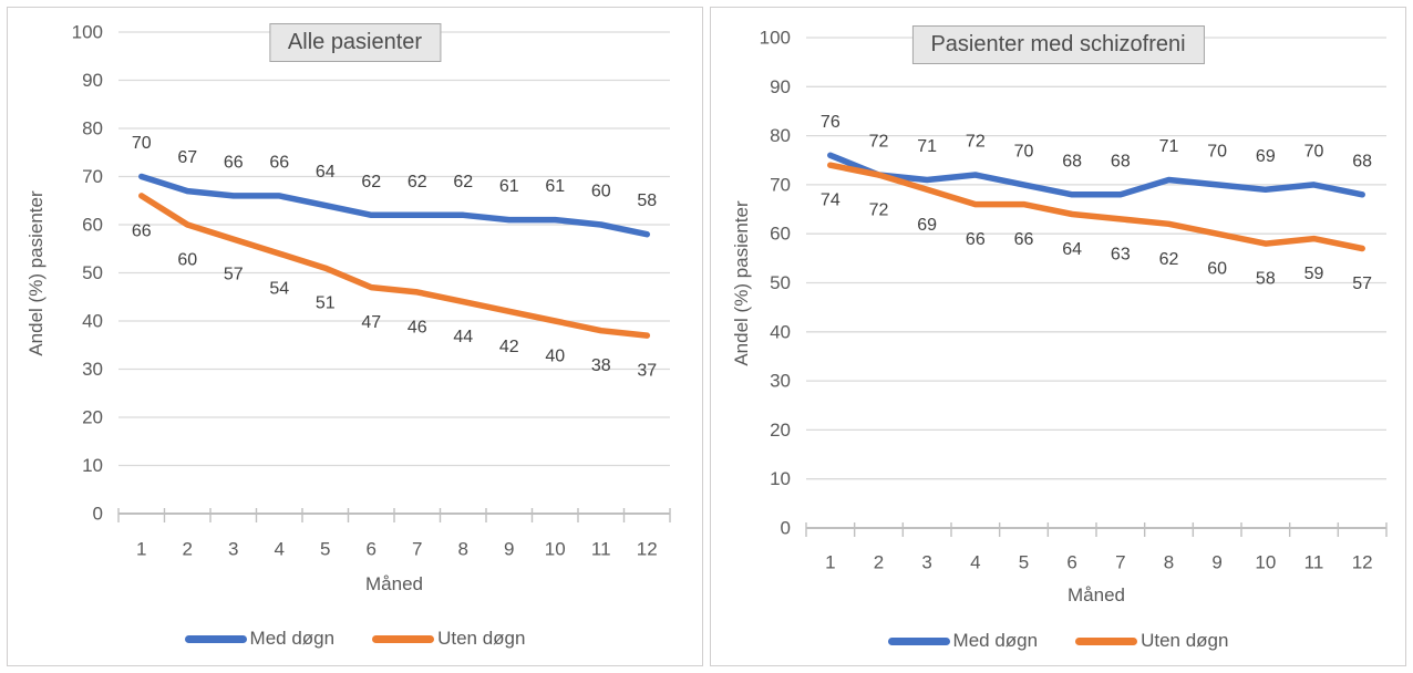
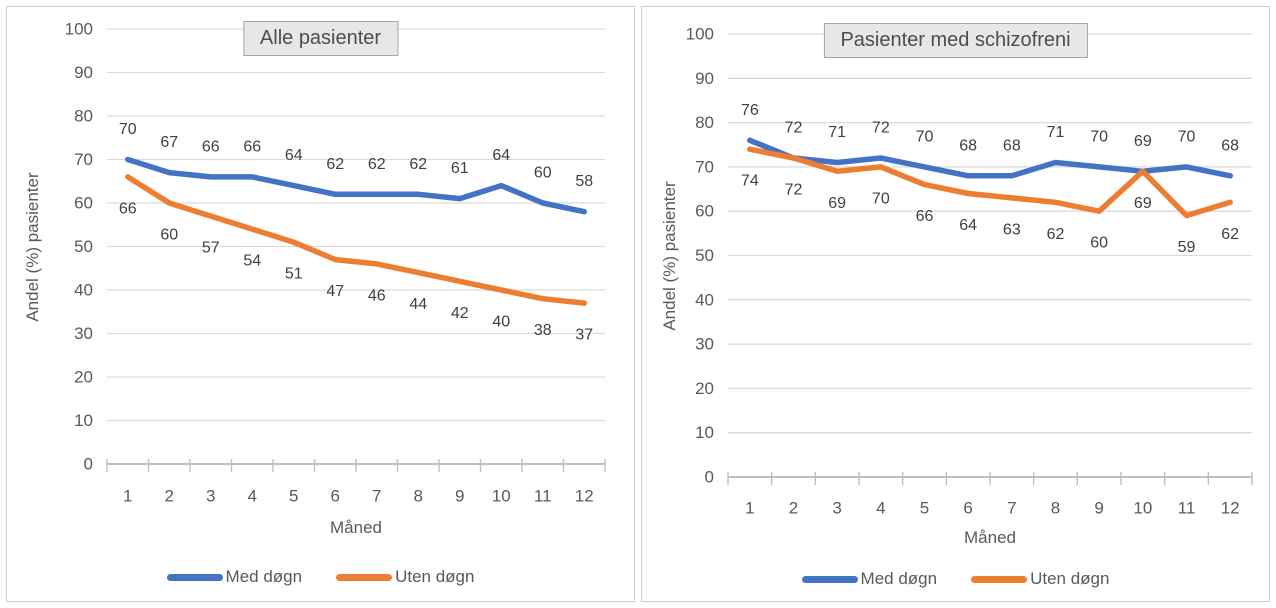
Alle pasienter/Med døgn/10: 61 -> 64
Pasienter med schizofreni/Uten døgn/4: 66 -> 70
Pasienter med schizofreni/Uten døgn/10: 58 -> 69
Pasienter med schizofreni/Uten døgn/12: 57 -> 62
